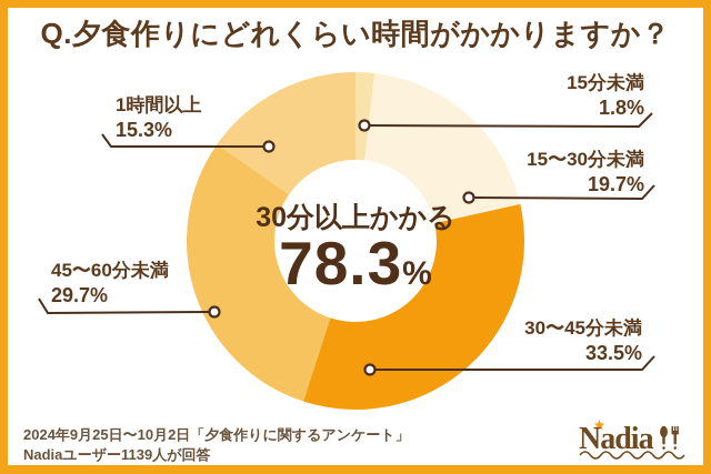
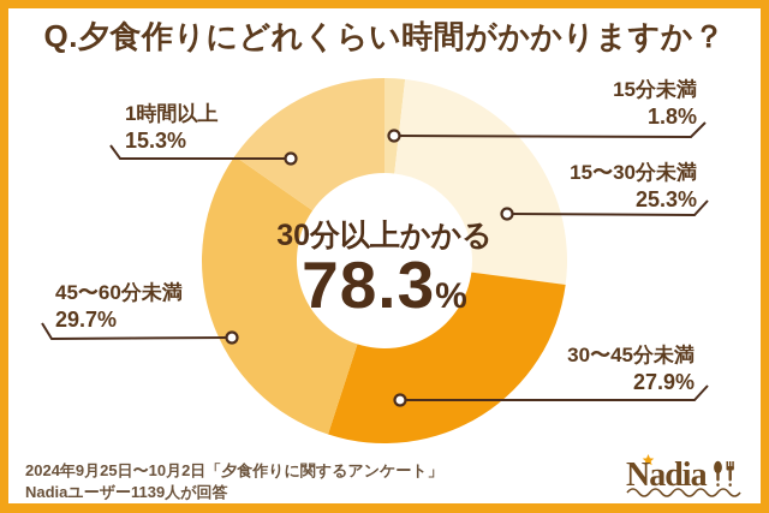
15〜30分未満: 19.7% -> 25.3%
30〜45分未満: 33.5% -> 27.9%
